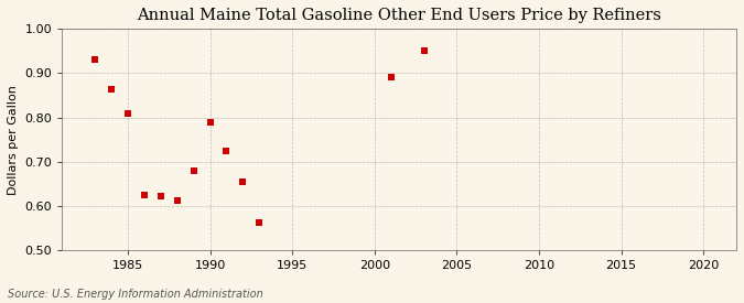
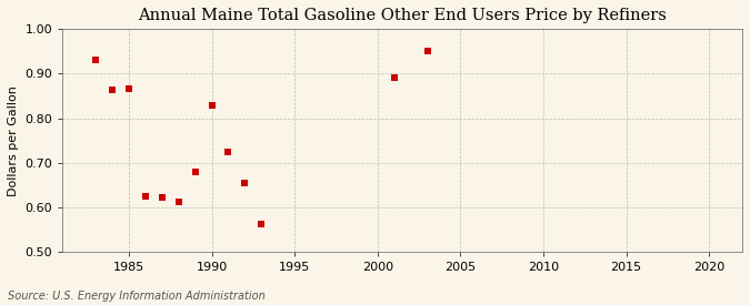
1985: 0.810 -> 0.865
1990: 0.790 -> 0.830
